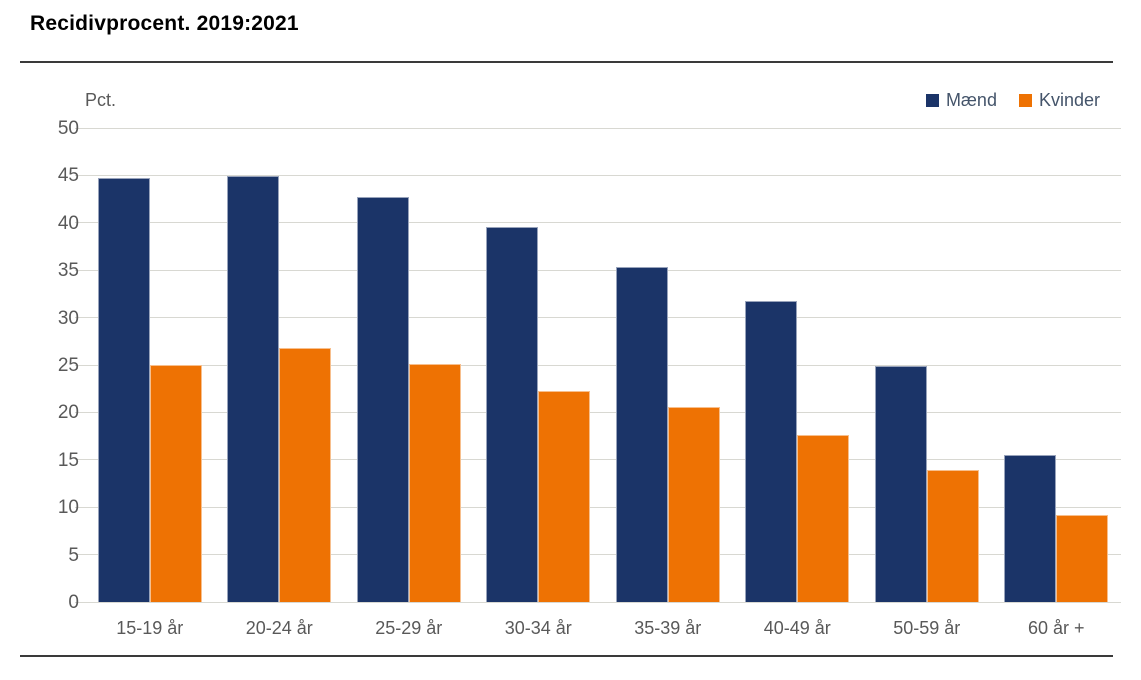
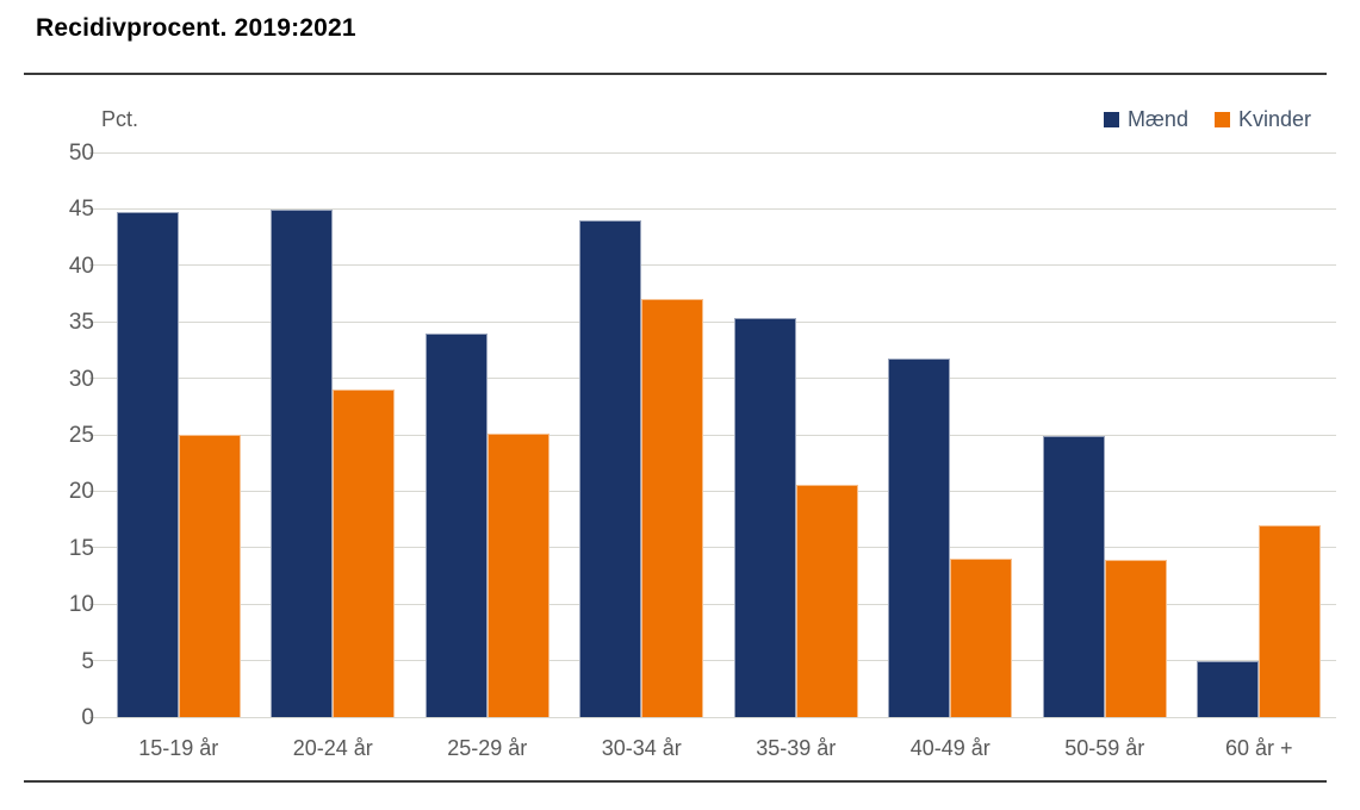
Kvinder/20-24 år: 27 -> 29
Mænd/25-29 år: 43 -> 34
Mænd/30-34 år: 40 -> 44
Kvinder/30-34 år: 22 -> 37
Kvinder/40-49 år: 18 -> 14
Mænd/60 år +: 16 -> 5
Kvinder/60 år +: 9 -> 17
